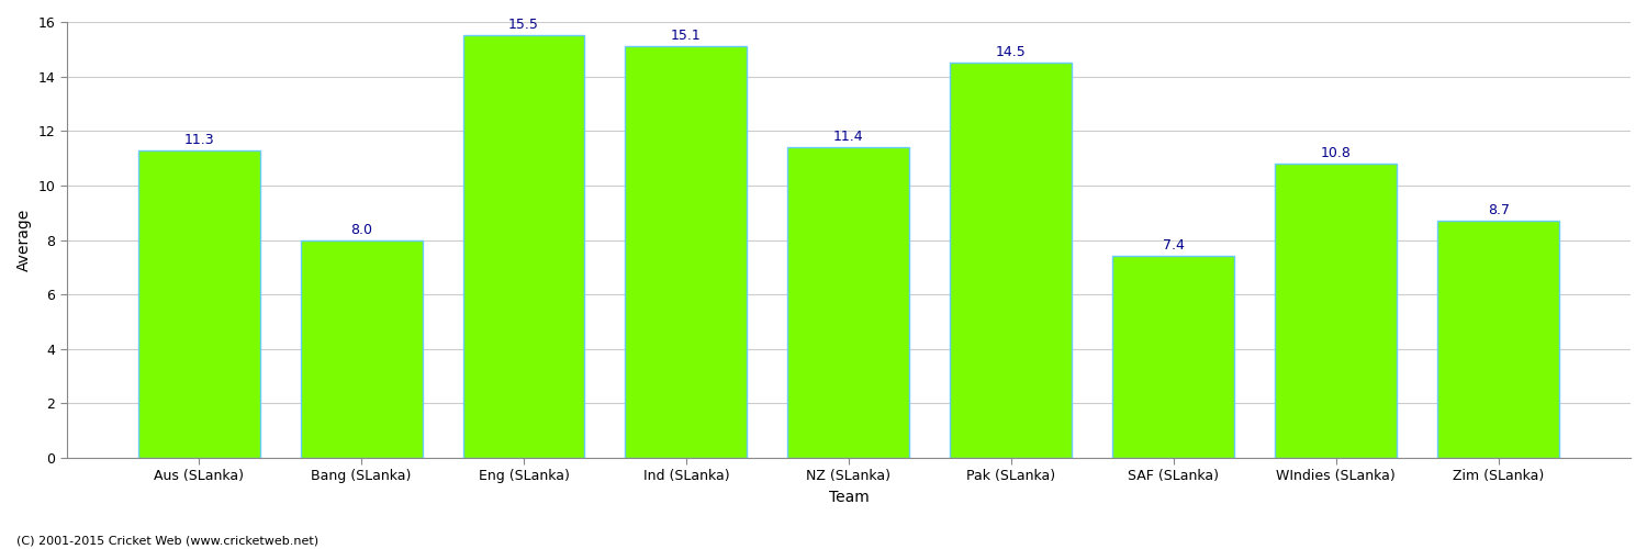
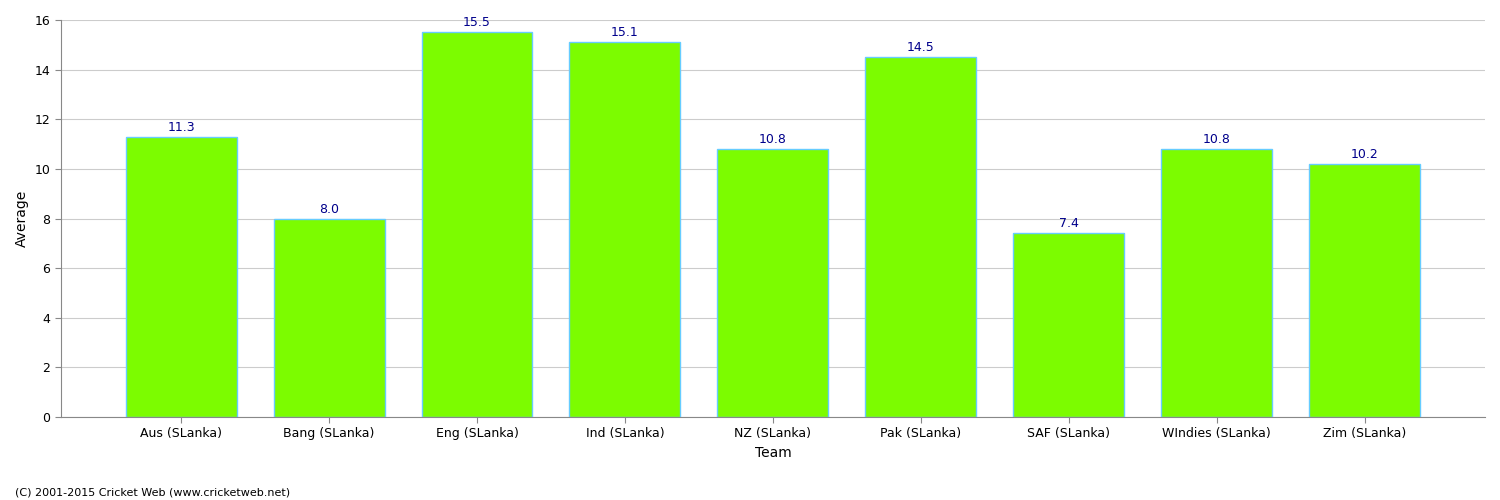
NZ (SLanka): 11.4 -> 10.8
Zim (SLanka): 8.7 -> 10.2
